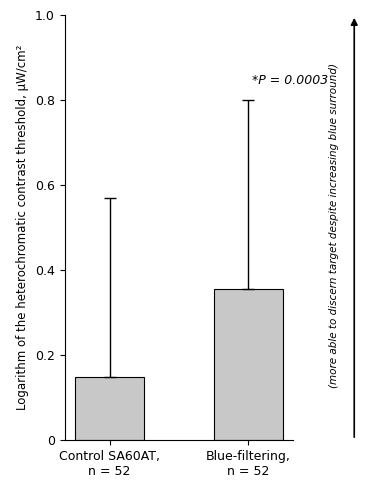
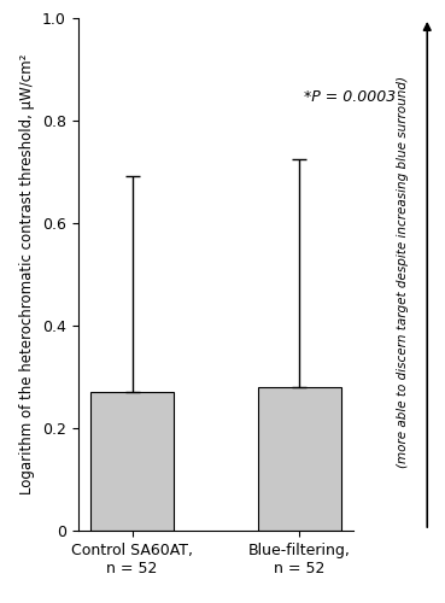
Control SA60AT, n = 52: 0.148 -> 0.270
Blue-filtering, n = 52: 0.355 -> 0.280
